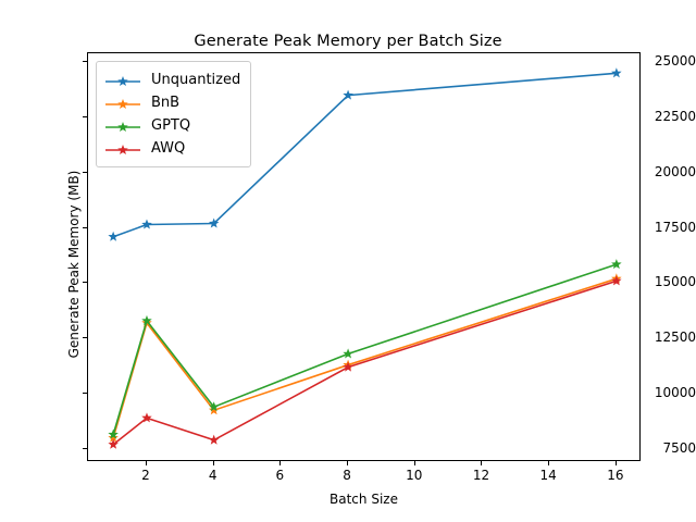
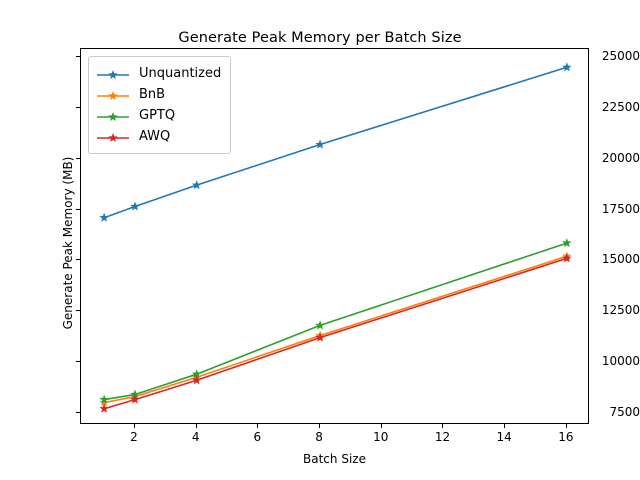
BnB/2: 13200 -> 8300
GPTQ/2: 13300 -> 8400
AWQ/2: 8900 -> 8200
Unquantized/4: 17700 -> 18700
AWQ/4: 7900 -> 9100
Unquantized/8: 23500 -> 20700
